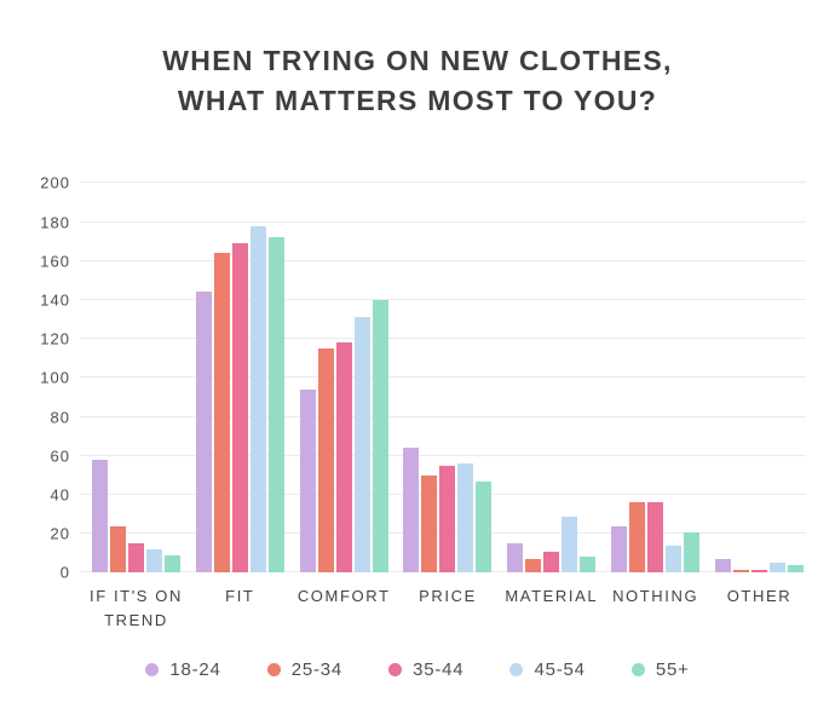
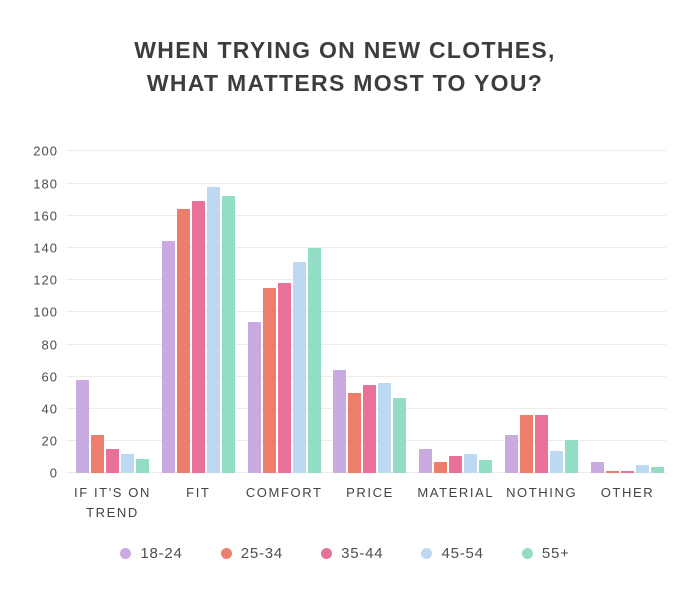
45-54/MATERIAL: 29 -> 12
